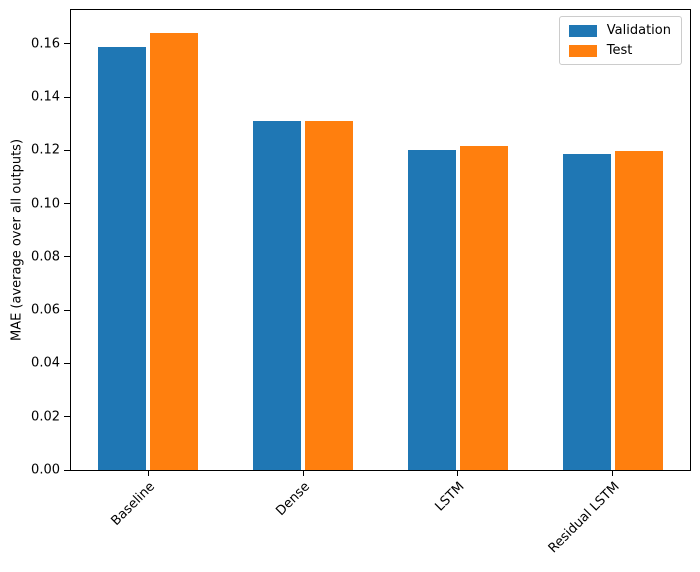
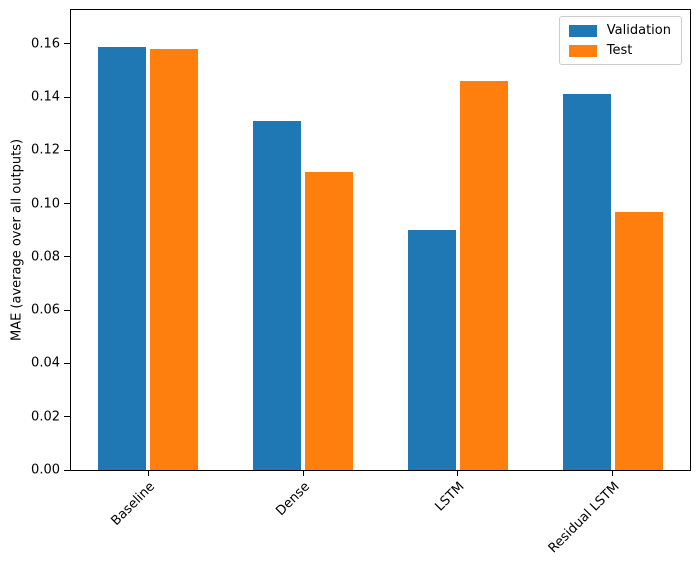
Test/Baseline: 0.164 -> 0.158
Test/Dense: 0.131 -> 0.112
Validation/LSTM: 0.120 -> 0.090
Test/LSTM: 0.122 -> 0.146
Validation/Residual LSTM: 0.118 -> 0.141
Test/Residual LSTM: 0.120 -> 0.097
